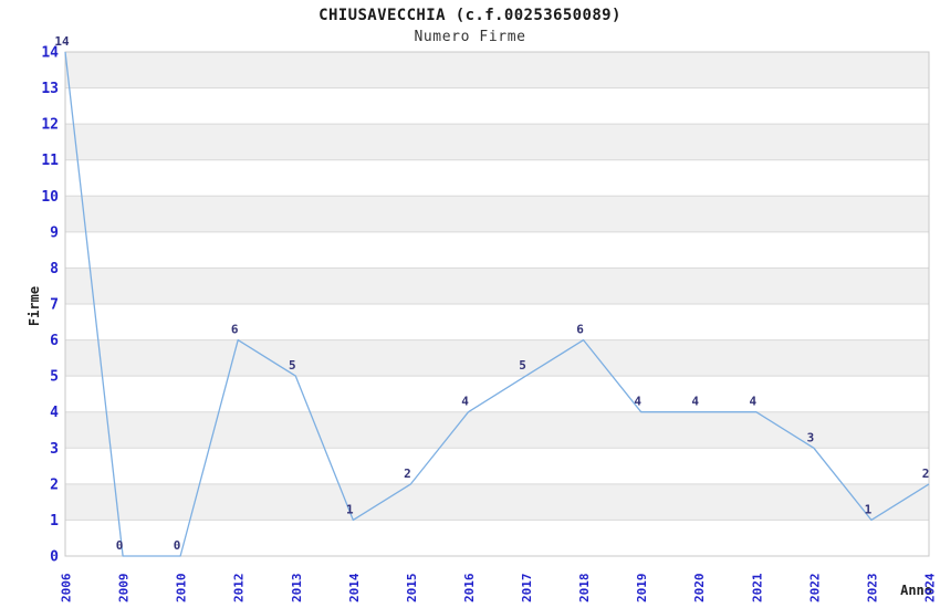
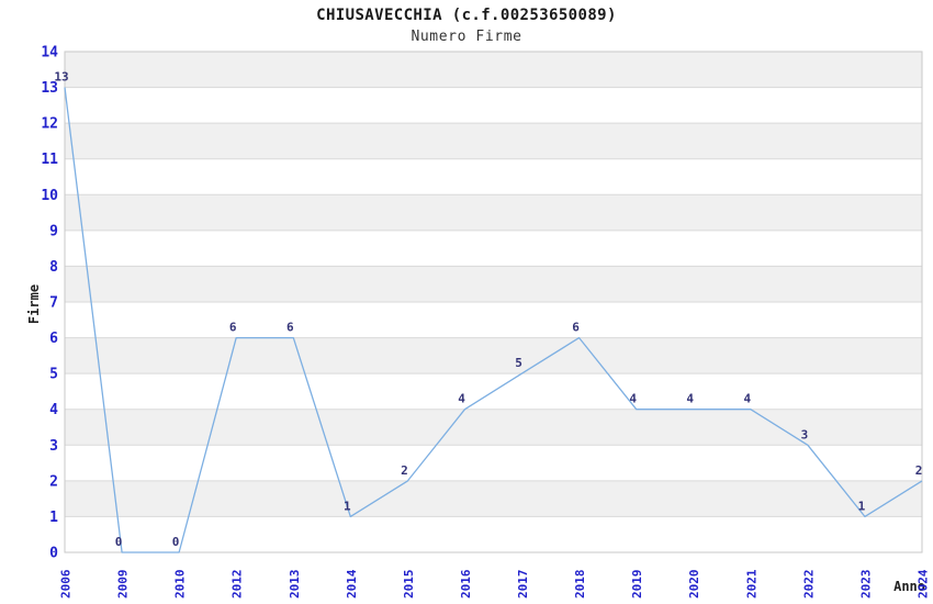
2006: 14 -> 13
2013: 5 -> 6
